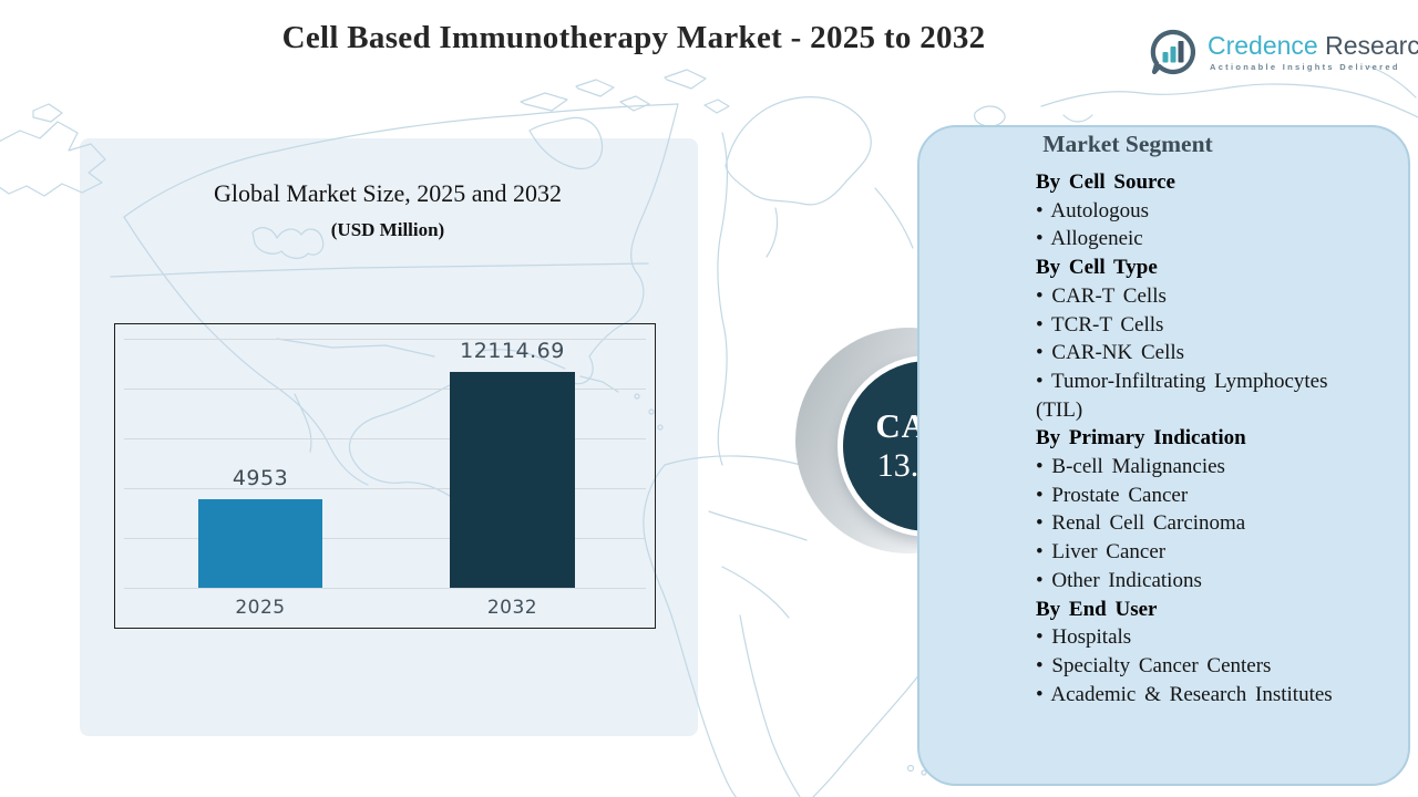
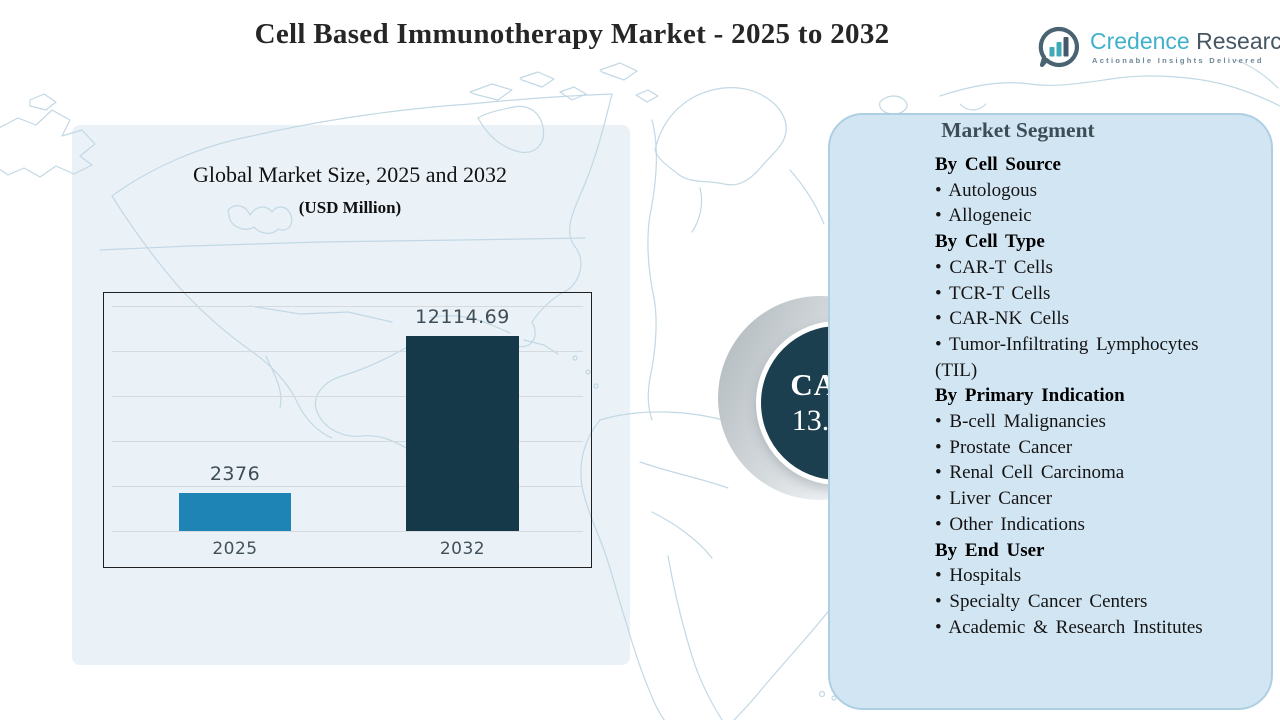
2025: 4953 -> 2376
